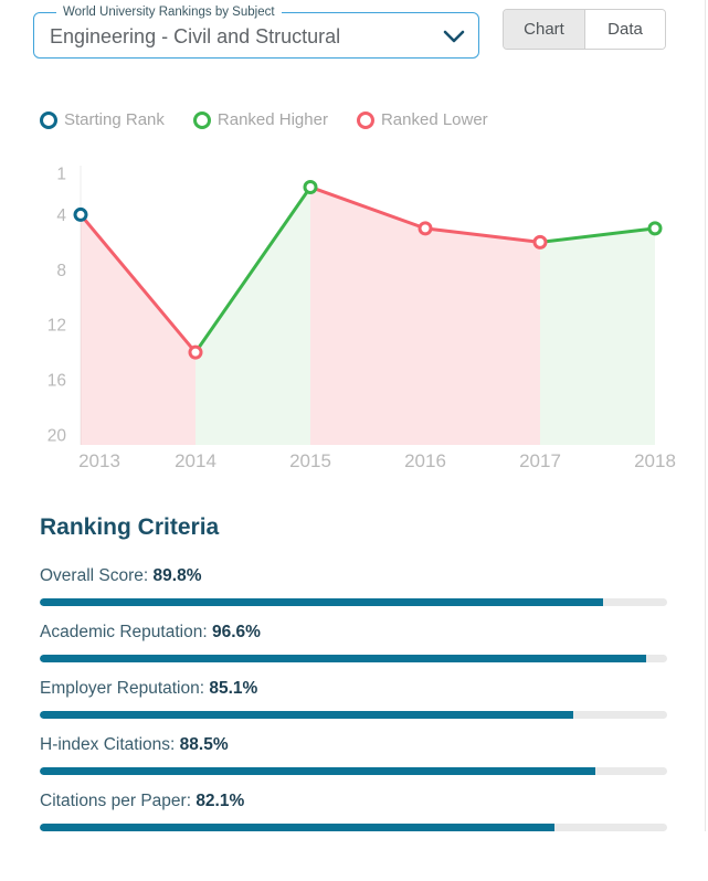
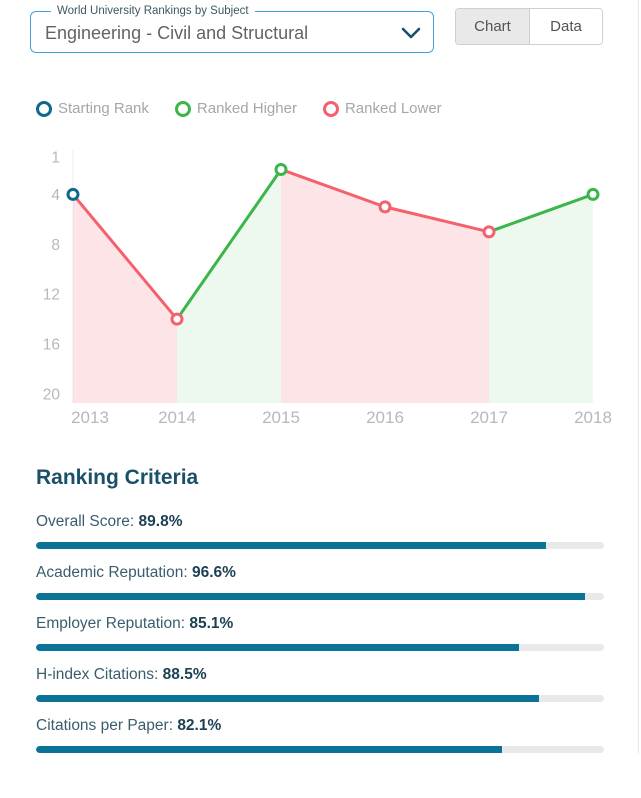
2017: 6 -> 7
2018: 5 -> 4
